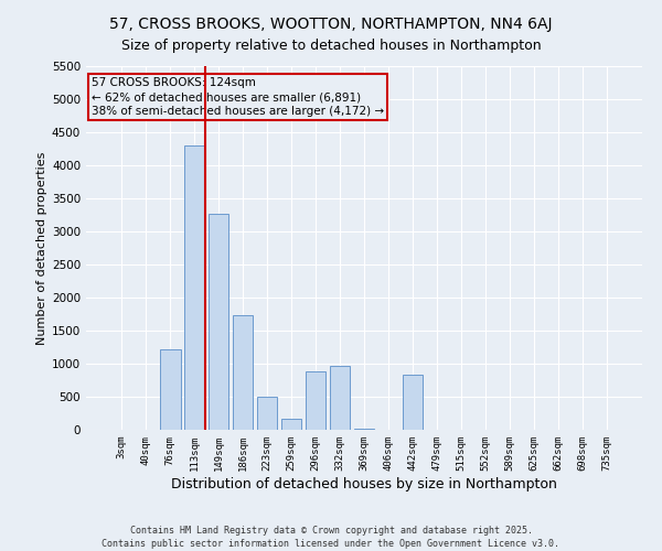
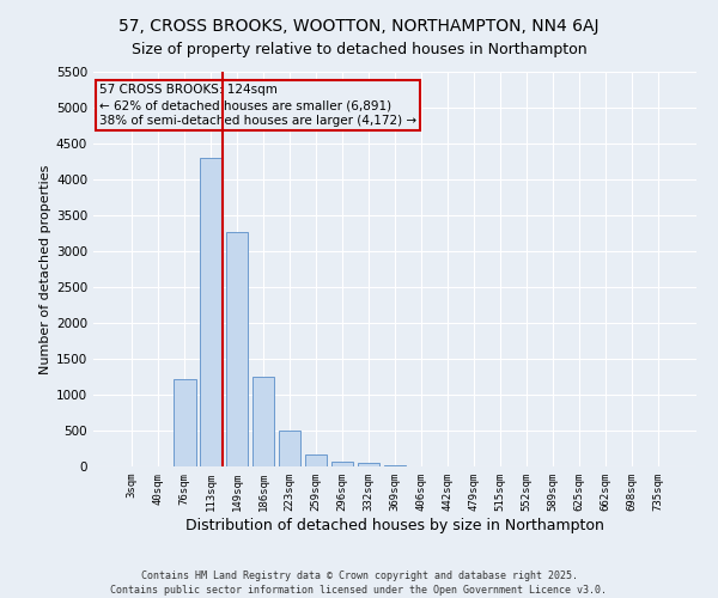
186sqm: 1740 -> 1260
296sqm: 880 -> 80
332sqm: 960 -> 50
442sqm: 840 -> 0
